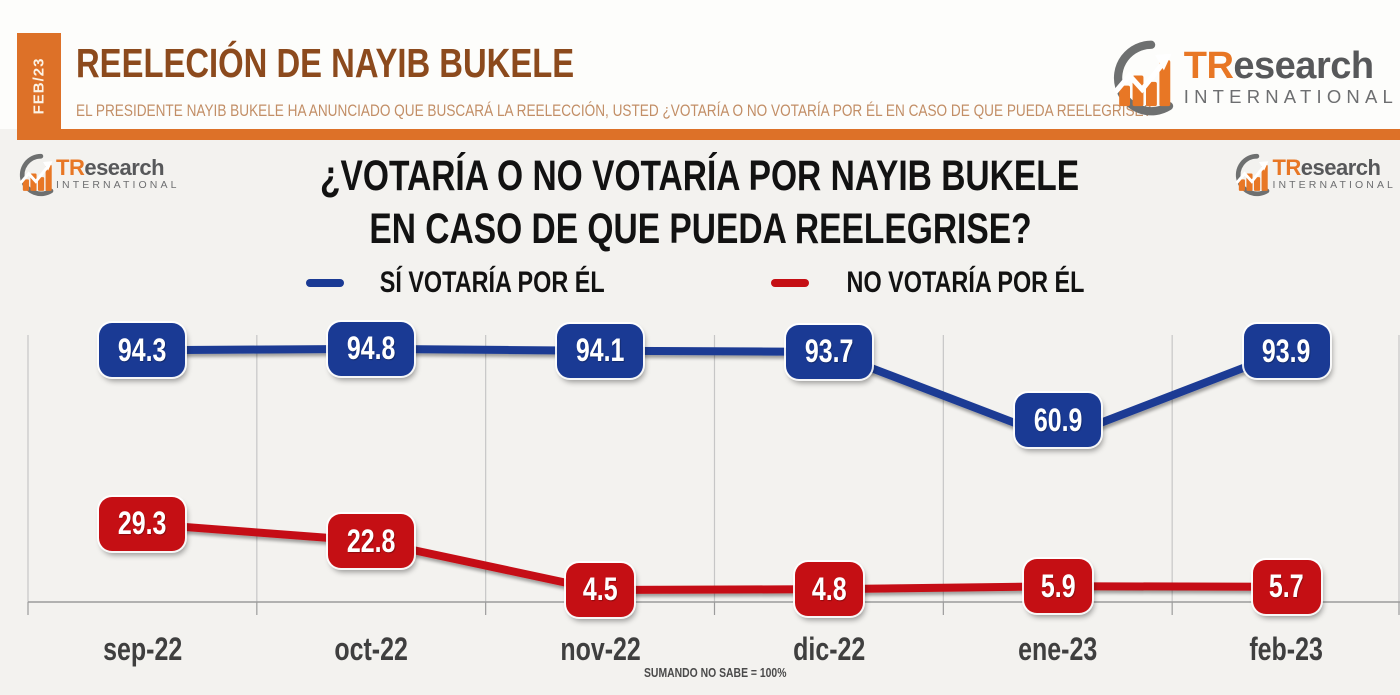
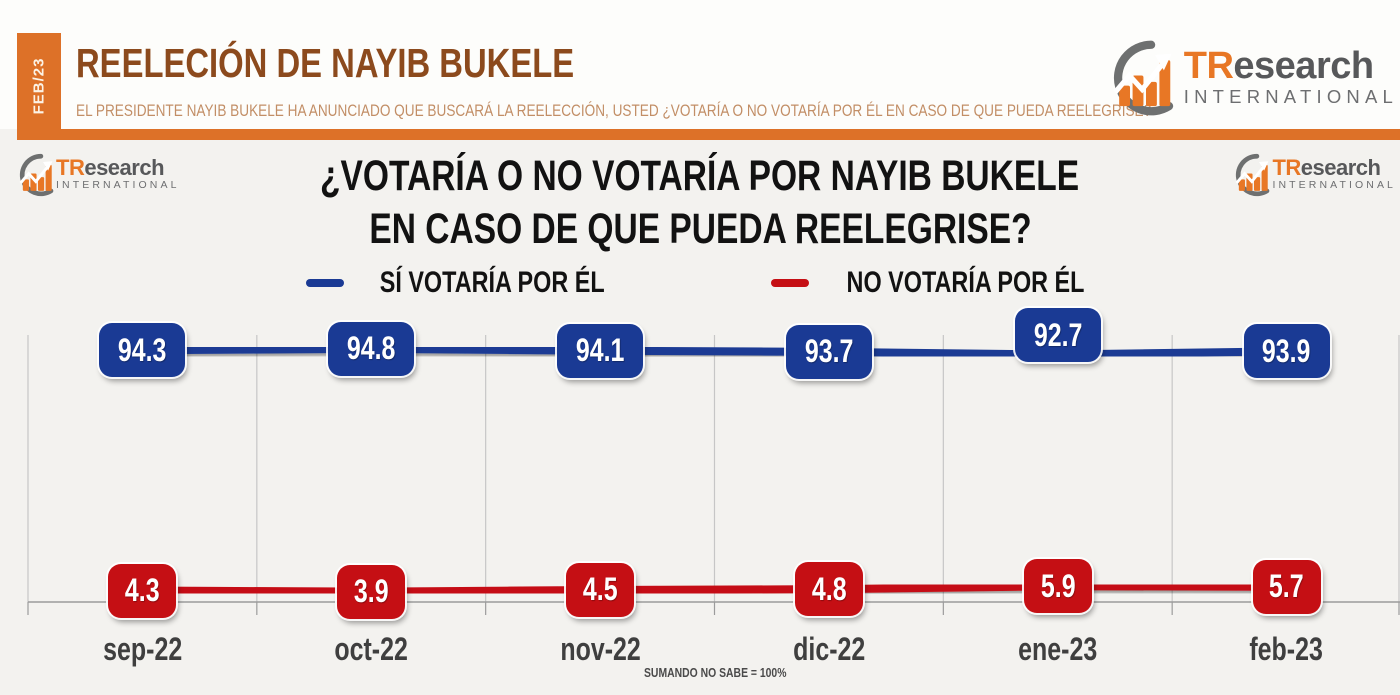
NO VOTARÍA POR ÉL/sep-22: 29.3 -> 4.3
NO VOTARÍA POR ÉL/oct-22: 22.8 -> 3.9
SÍ VOTARÍA POR ÉL/ene-23: 60.9 -> 92.7
